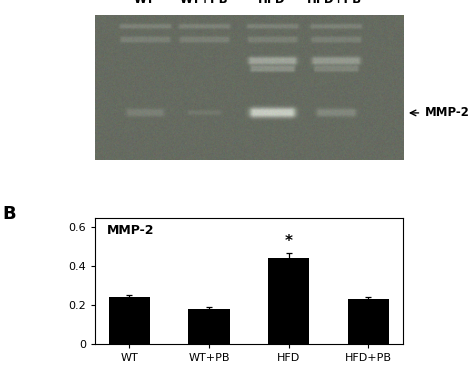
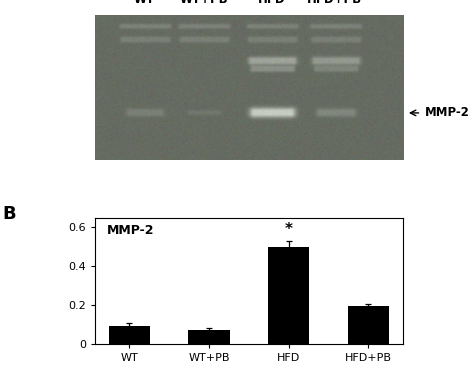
WT: 0.24 -> 0.10
WT+PB: 0.18 -> 0.07
HFD: 0.44 -> 0.50
HFD+PB: 0.23 -> 0.20
